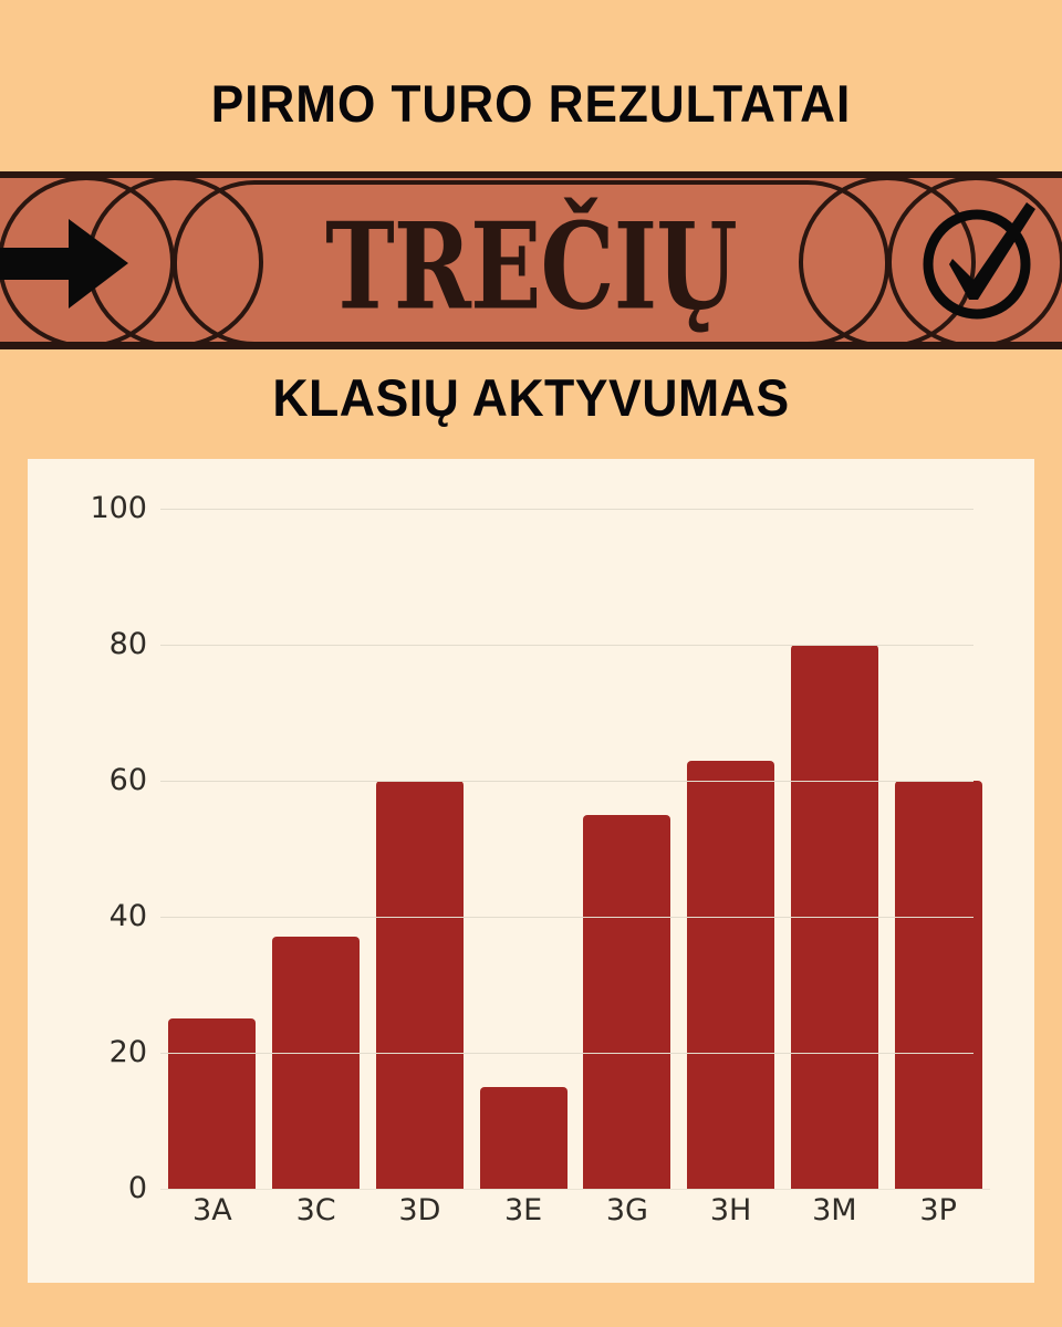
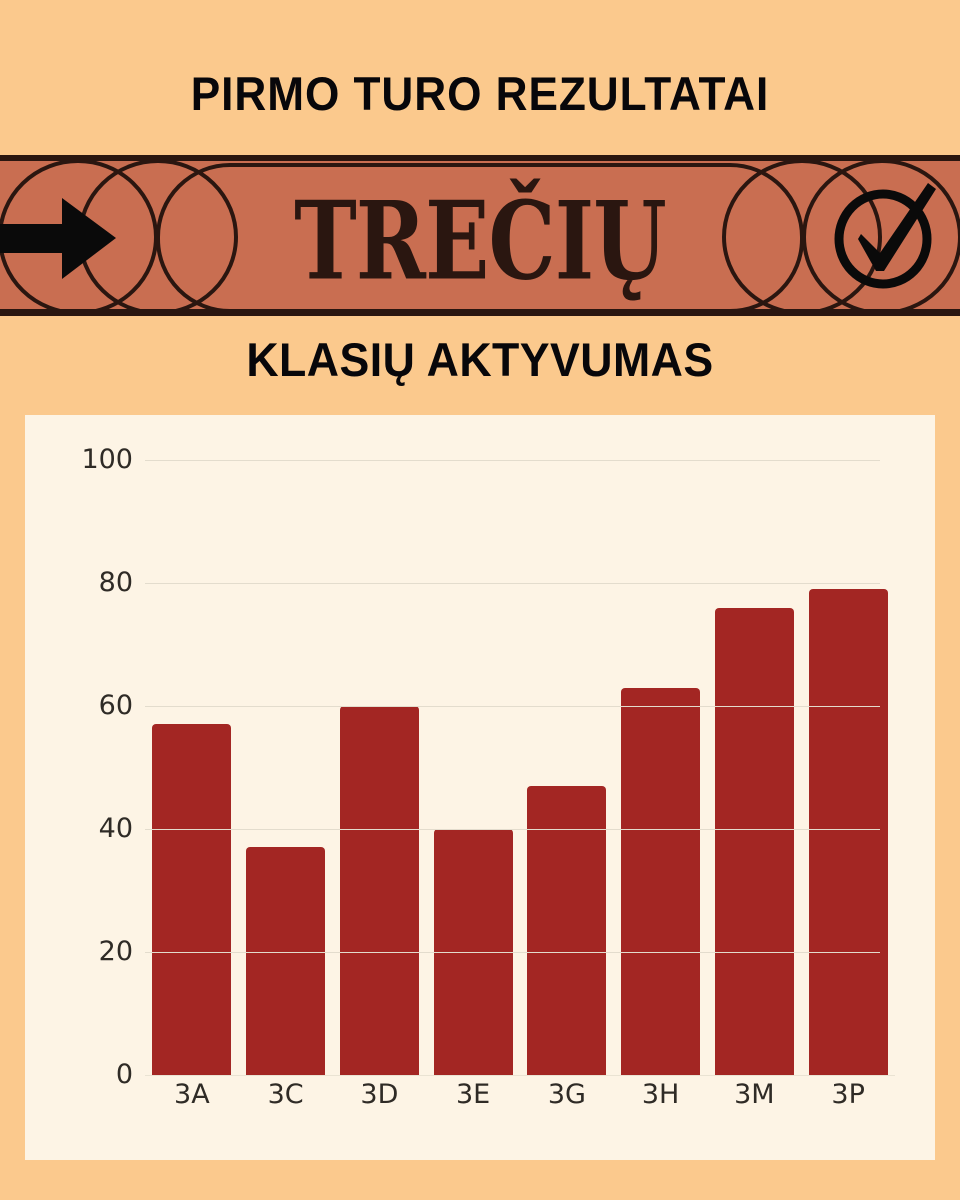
3A: 25 -> 57
3E: 15 -> 40
3G: 55 -> 47
3M: 80 -> 76
3P: 60 -> 79
